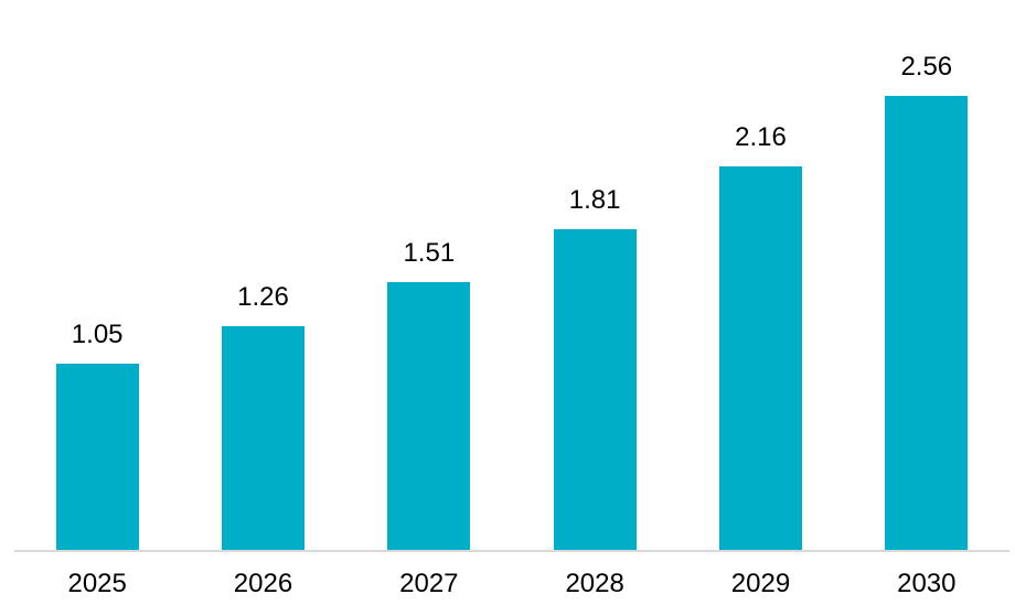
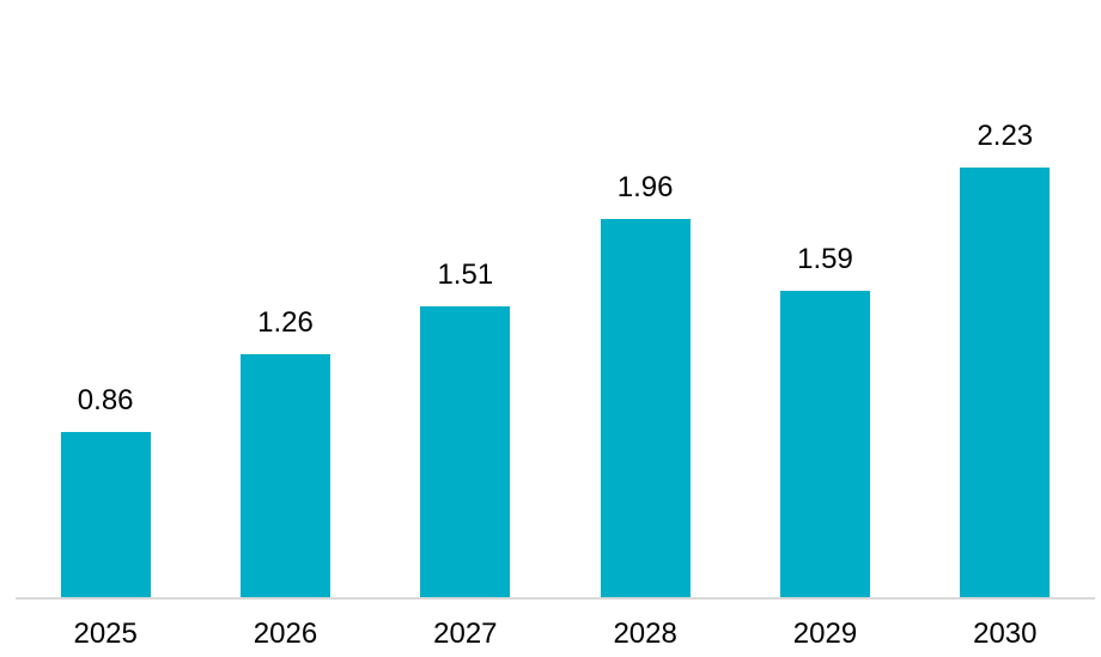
2025: 1.05 -> 0.86
2028: 1.81 -> 1.96
2029: 2.16 -> 1.59
2030: 2.56 -> 2.23
